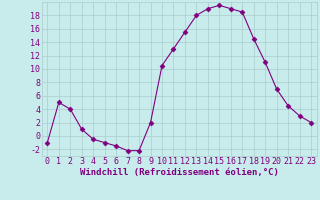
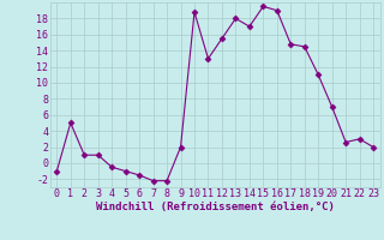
2: 4.0 -> 1.0
10: 10.5 -> 18.8
14: 19.0 -> 17.0
17: 18.5 -> 14.8
21: 4.5 -> 2.6
